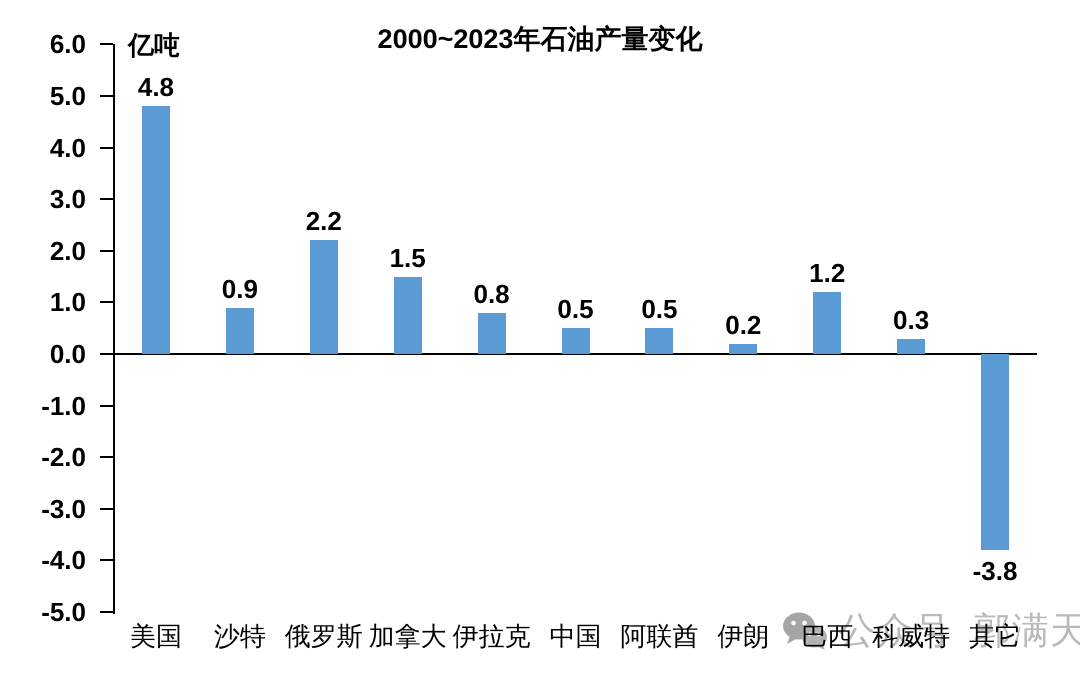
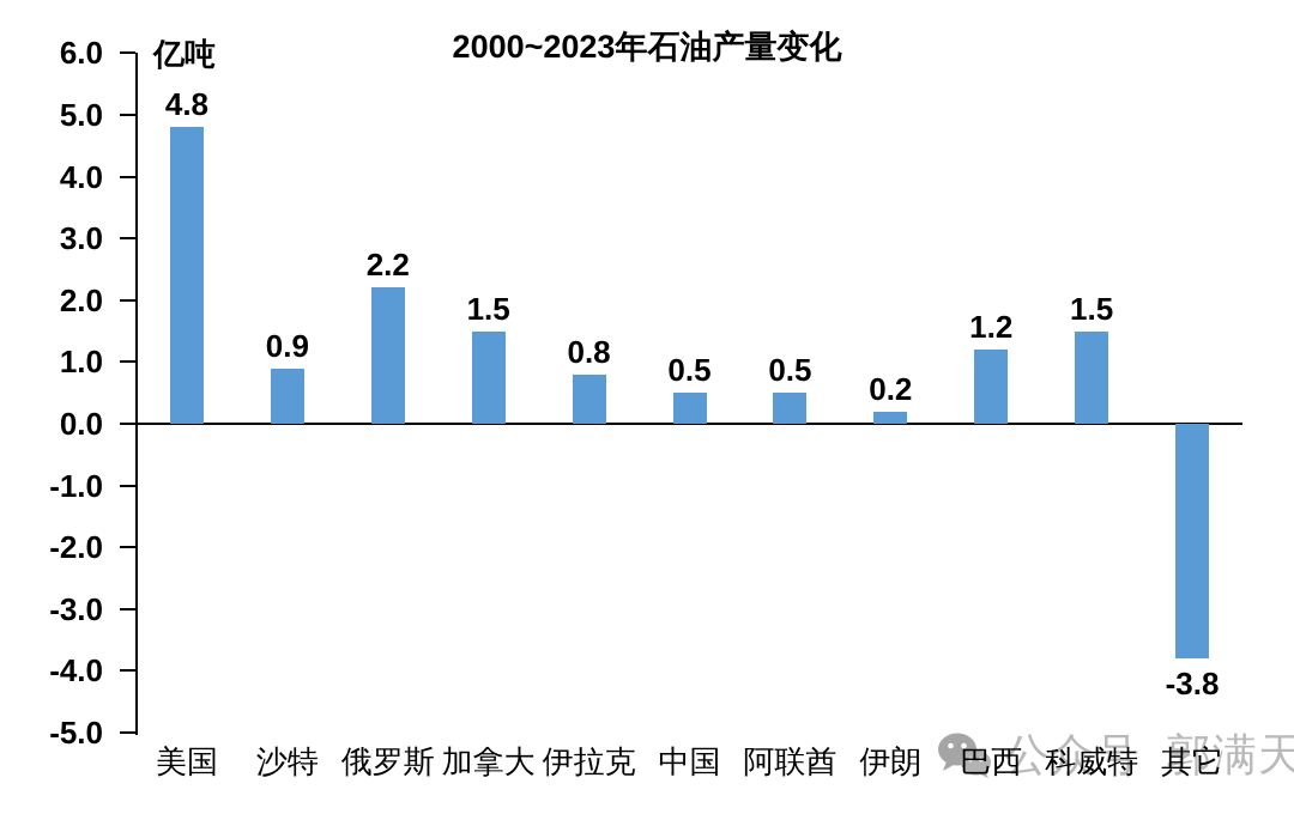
科威特: 0.3 -> 1.5
